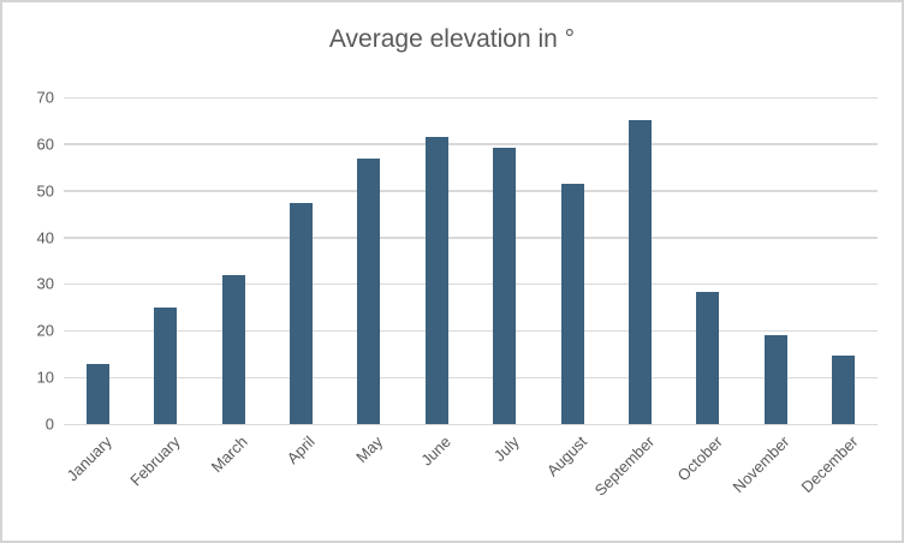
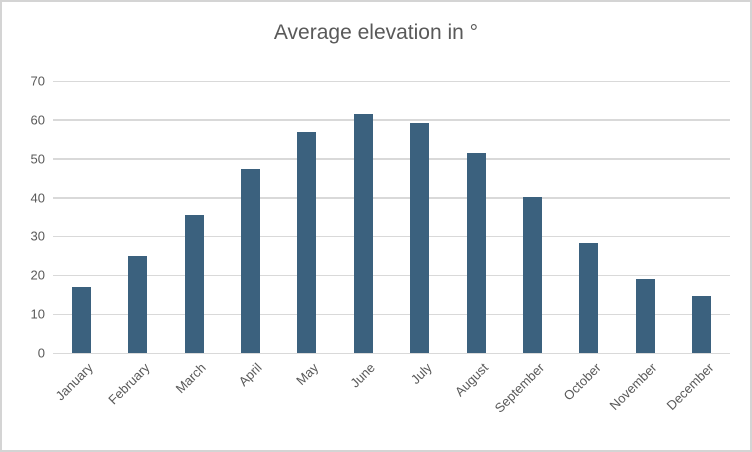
January: 13 -> 17
March: 32 -> 36
September: 65 -> 40
